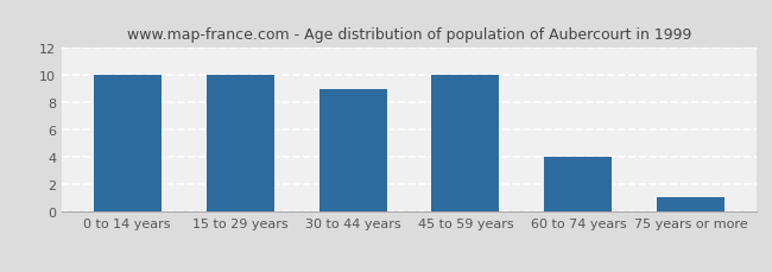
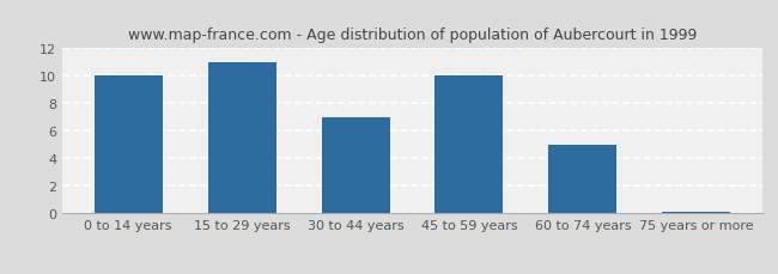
15 to 29 years: 10.0 -> 11.0
30 to 44 years: 9.0 -> 7.0
60 to 74 years: 4.0 -> 5.0
75 years or more: 1.1 -> 0.1
